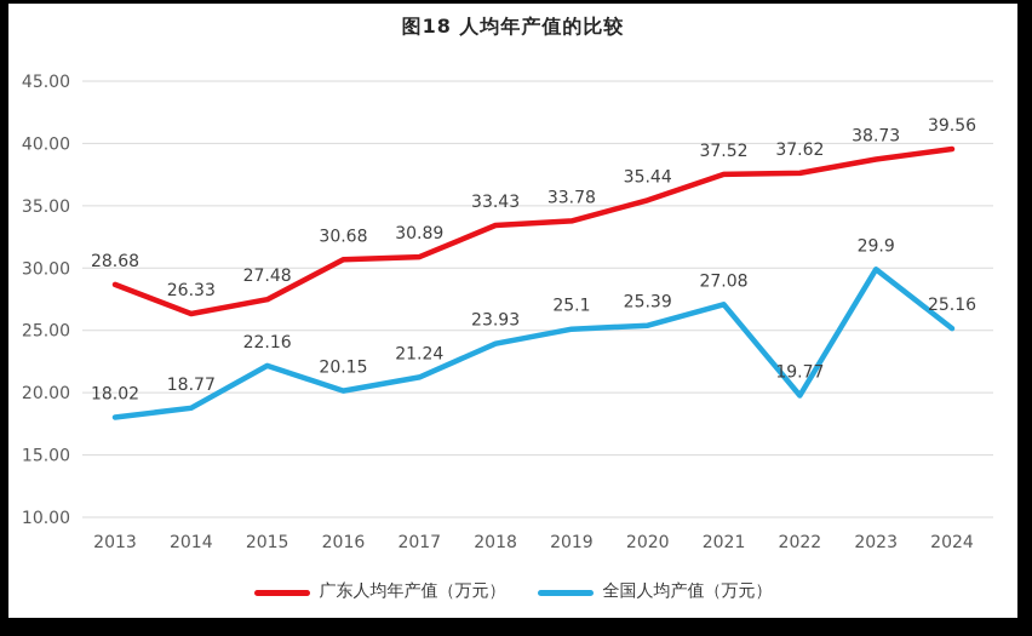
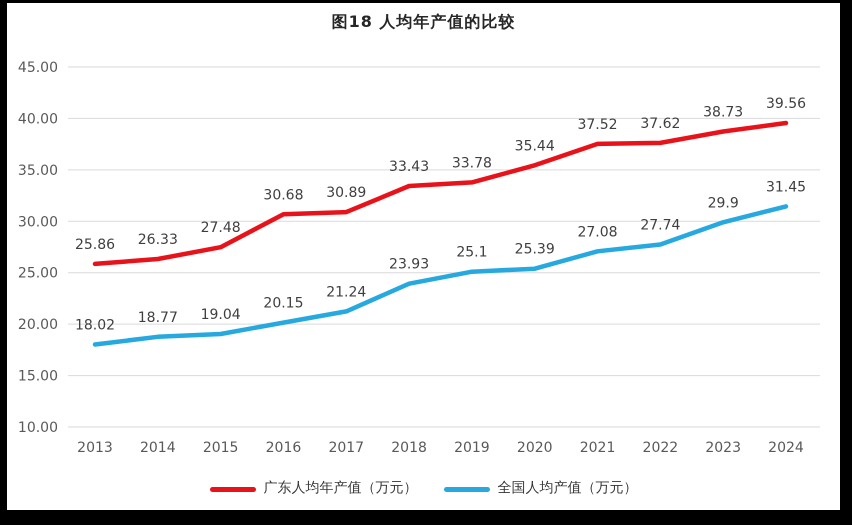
广东人均年产值（万元）/2013: 28.68 -> 25.86
全国人均产值（万元）/2015: 22.16 -> 19.04
全国人均产值（万元）/2022: 19.77 -> 27.74
全国人均产值（万元）/2024: 25.16 -> 31.45
